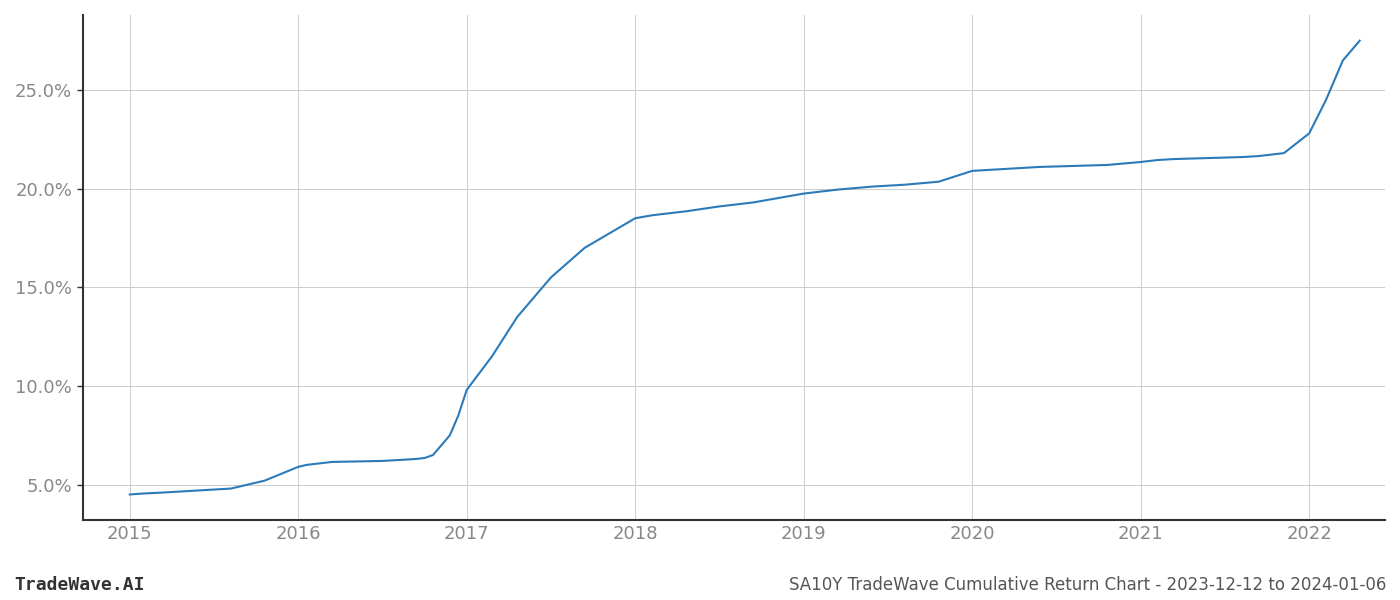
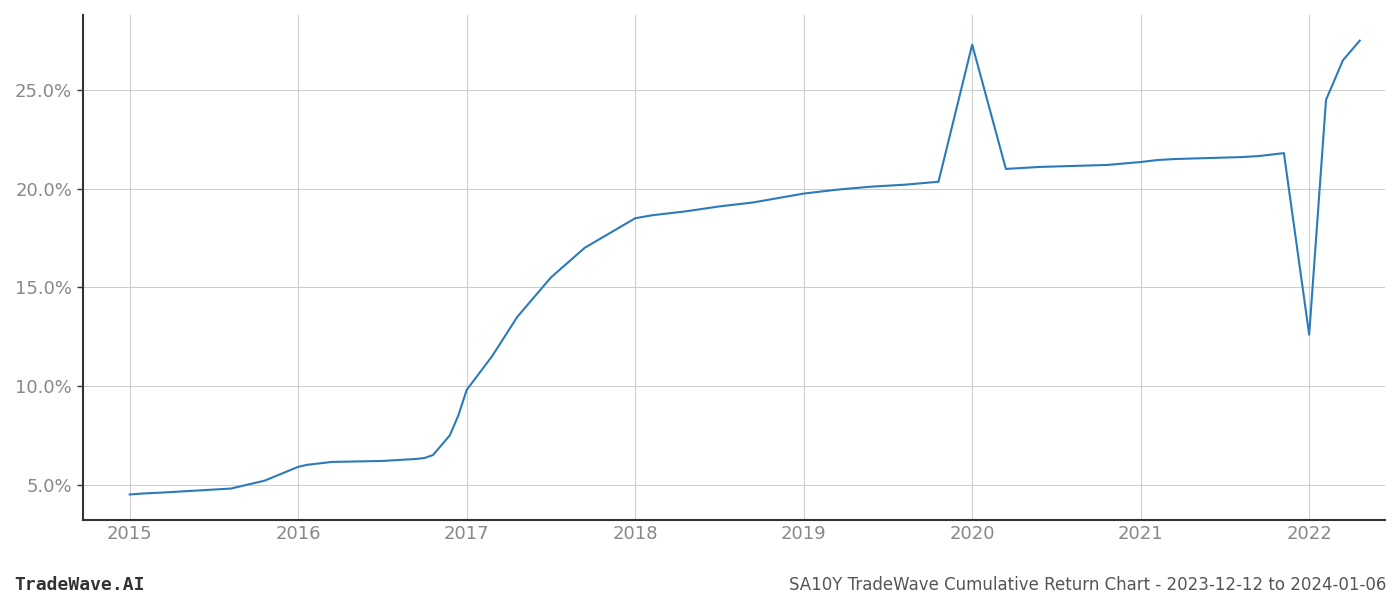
2020: 20.9% -> 27.3%
2022: 22.8% -> 12.6%
